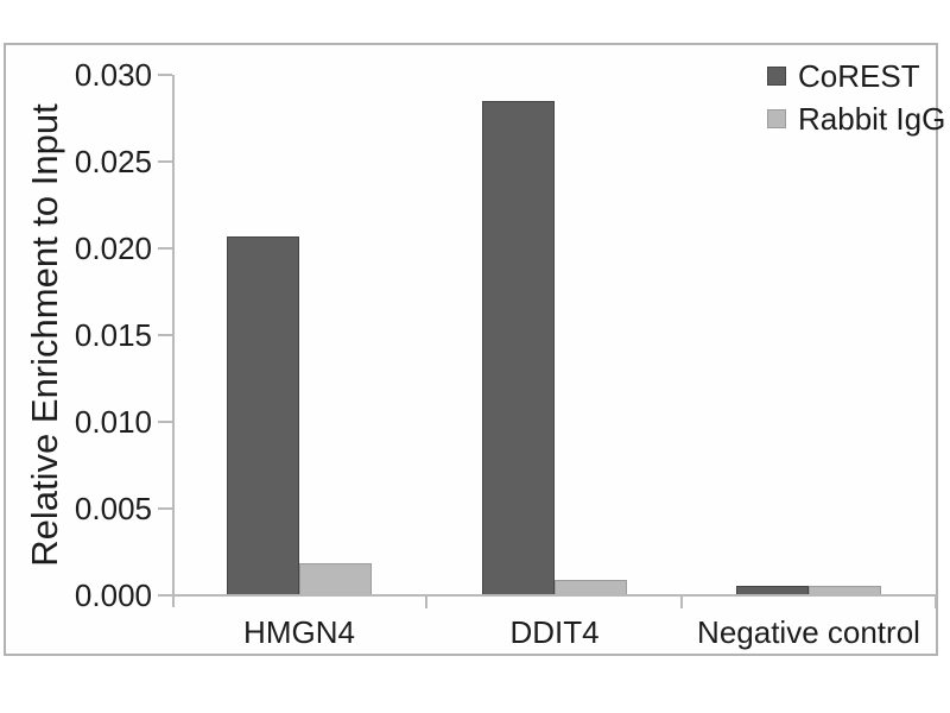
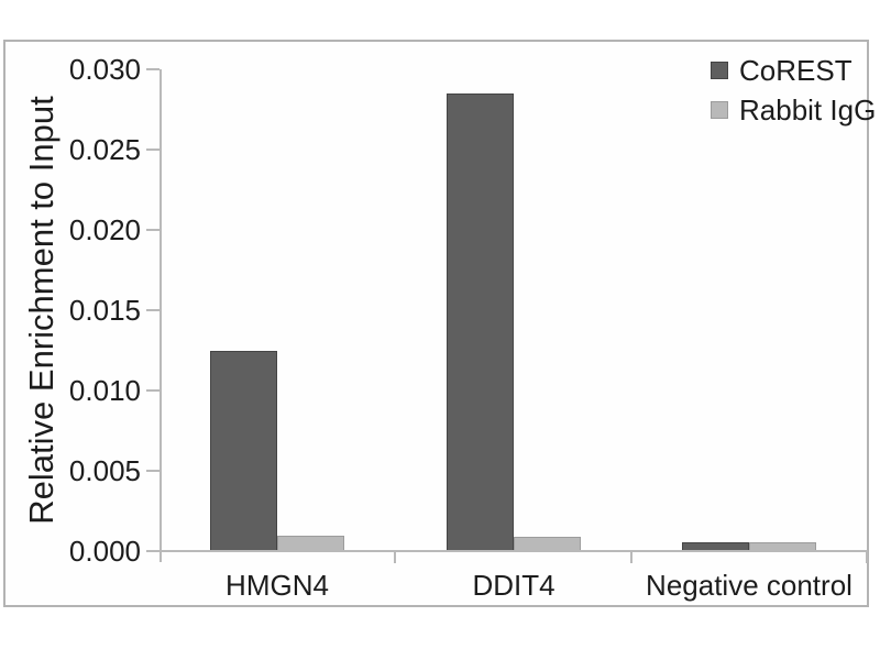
CoREST/HMGN4: 0.0206 -> 0.0124
Rabbit IgG/HMGN4: 0.0018 -> 0.0009
